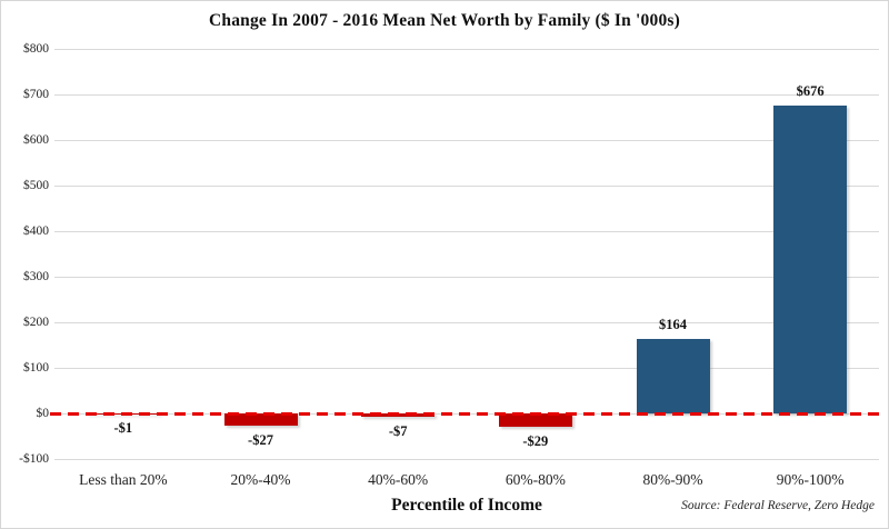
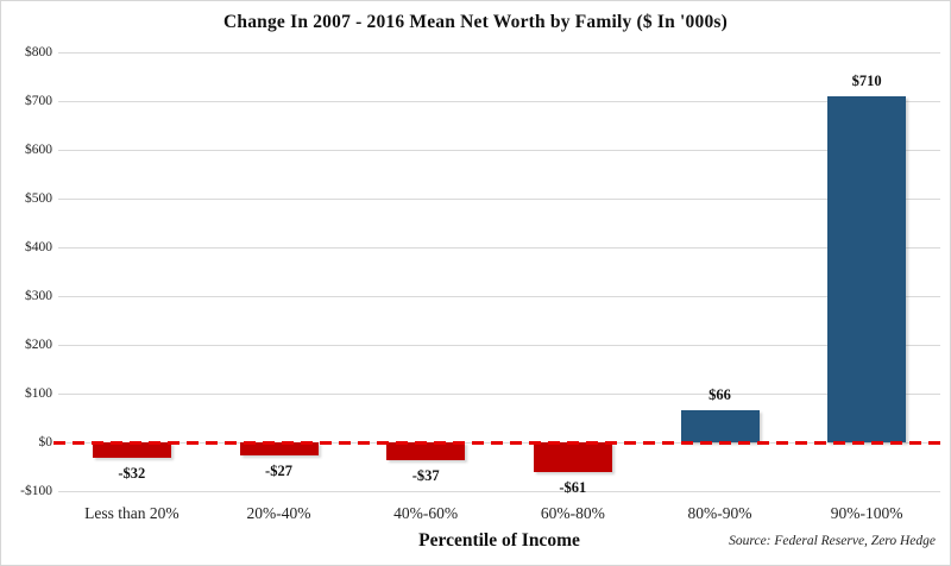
Less than 20%: -$1 -> -$32
40%-60%: -$7 -> -$37
60%-80%: -$29 -> -$61
80%-90%: $164 -> $66
90%-100%: $676 -> $710
